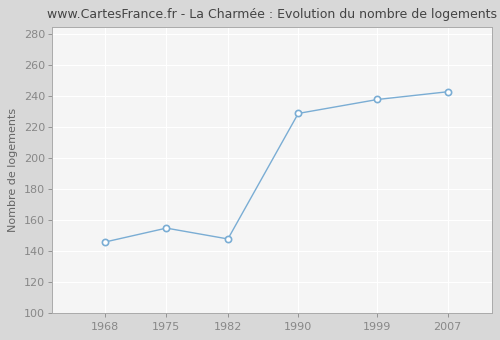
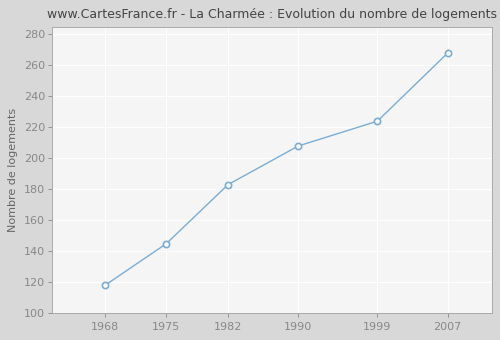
1968: 146 -> 118
1975: 155 -> 145
1982: 148 -> 183
1990: 229 -> 208
1999: 238 -> 224
2007: 243 -> 268
